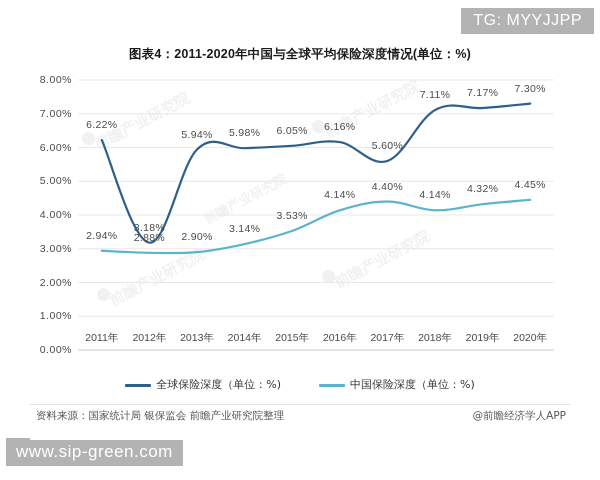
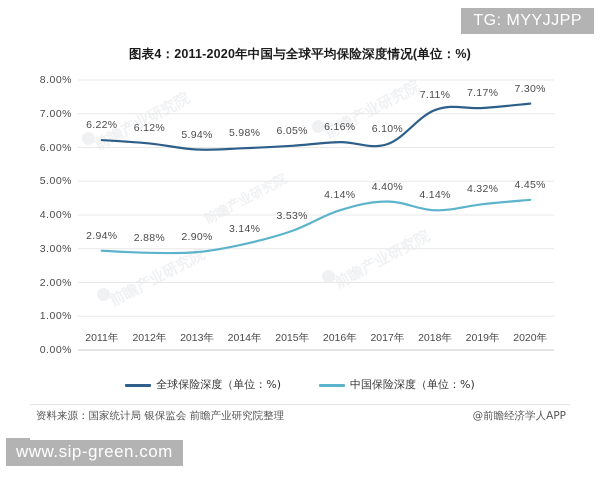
全球保险深度（单位：%)/2012年: 3.18% -> 6.12%
全球保险深度（单位：%)/2017年: 5.60% -> 6.10%
